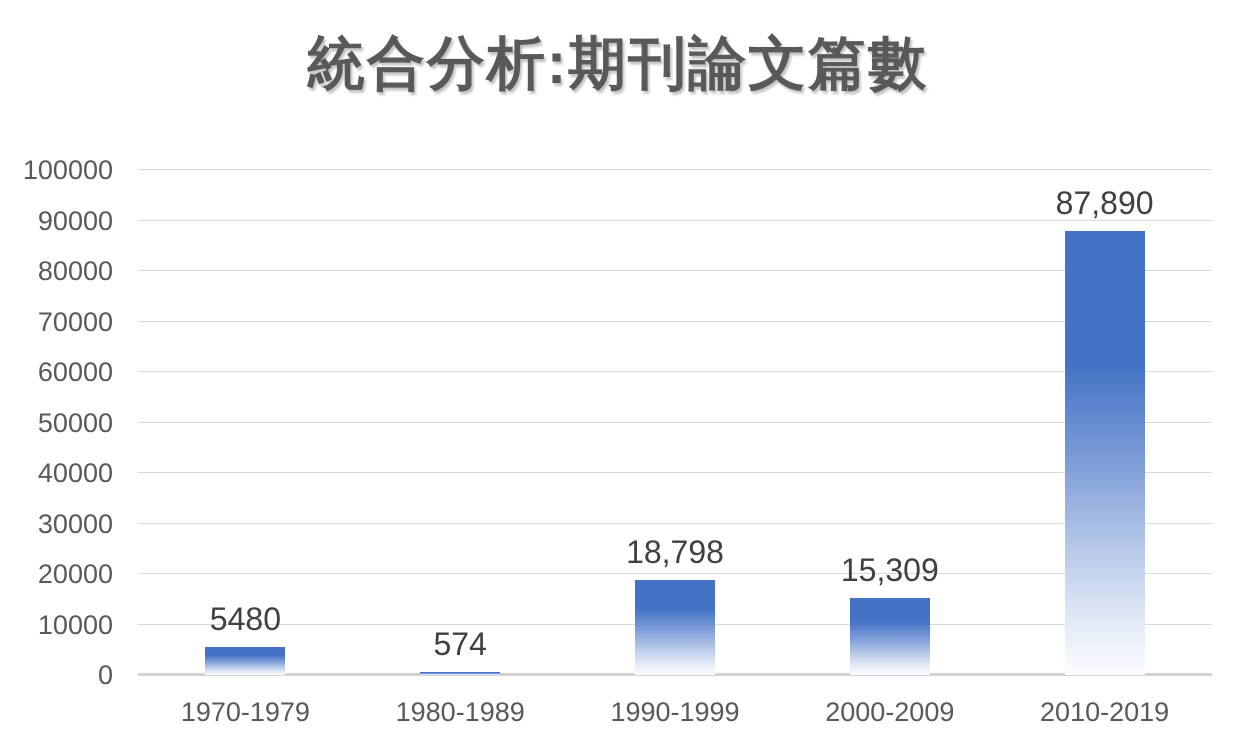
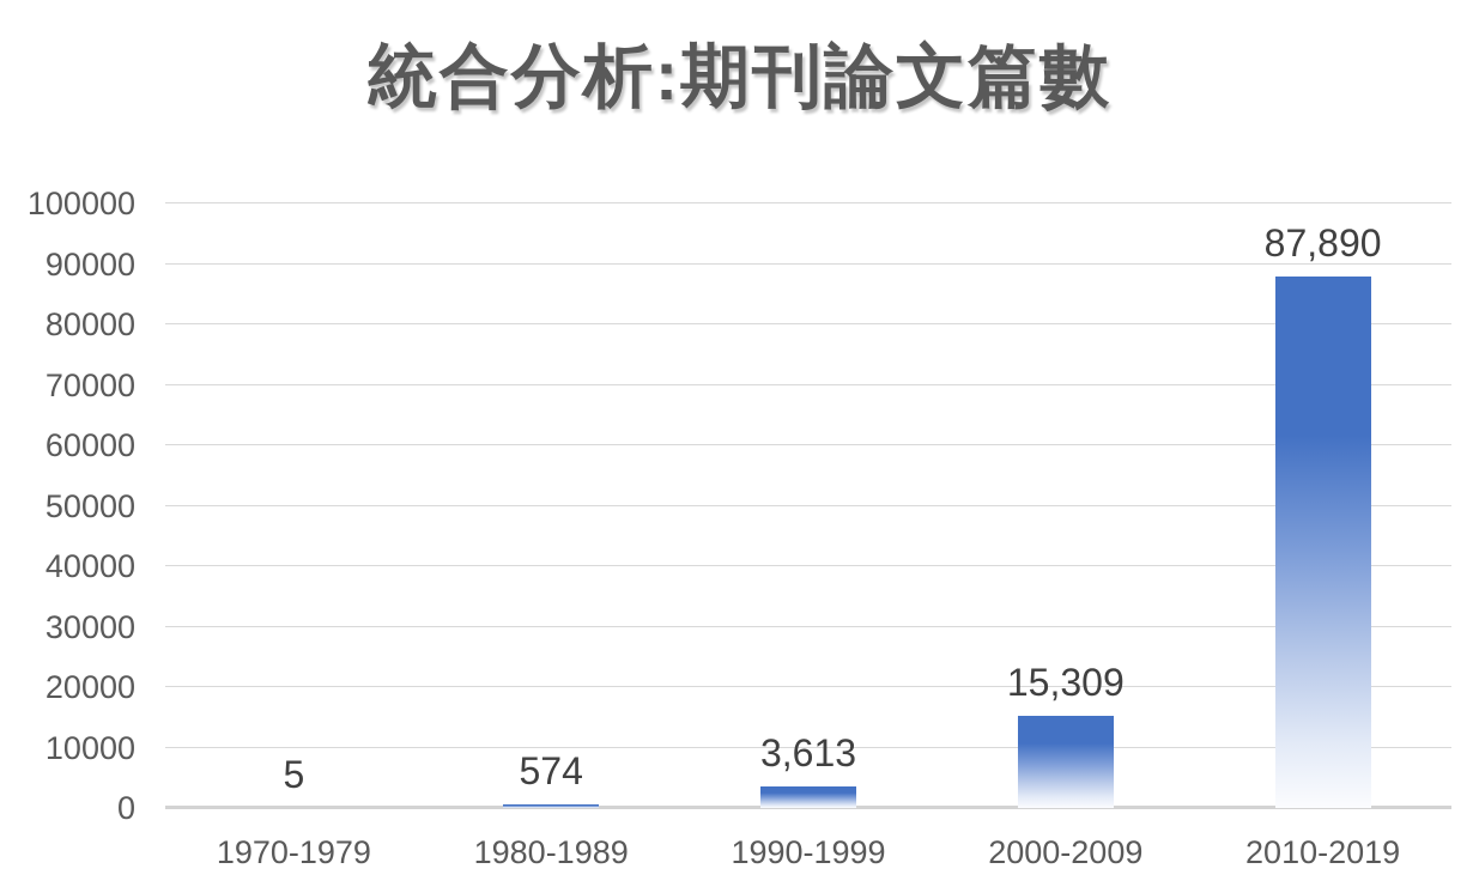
1970-1979: 5480 -> 5
1990-1999: 18,798 -> 3,613
